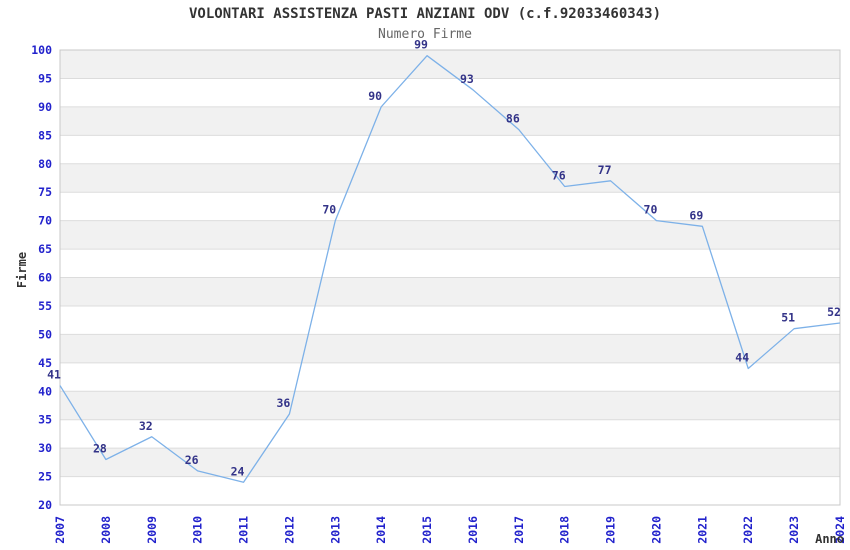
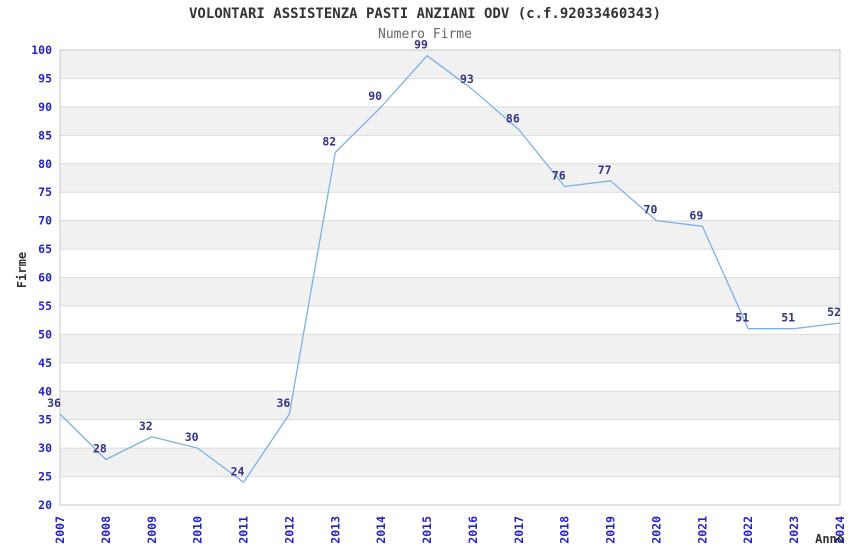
2007: 41 -> 36
2010: 26 -> 30
2013: 70 -> 82
2022: 44 -> 51
